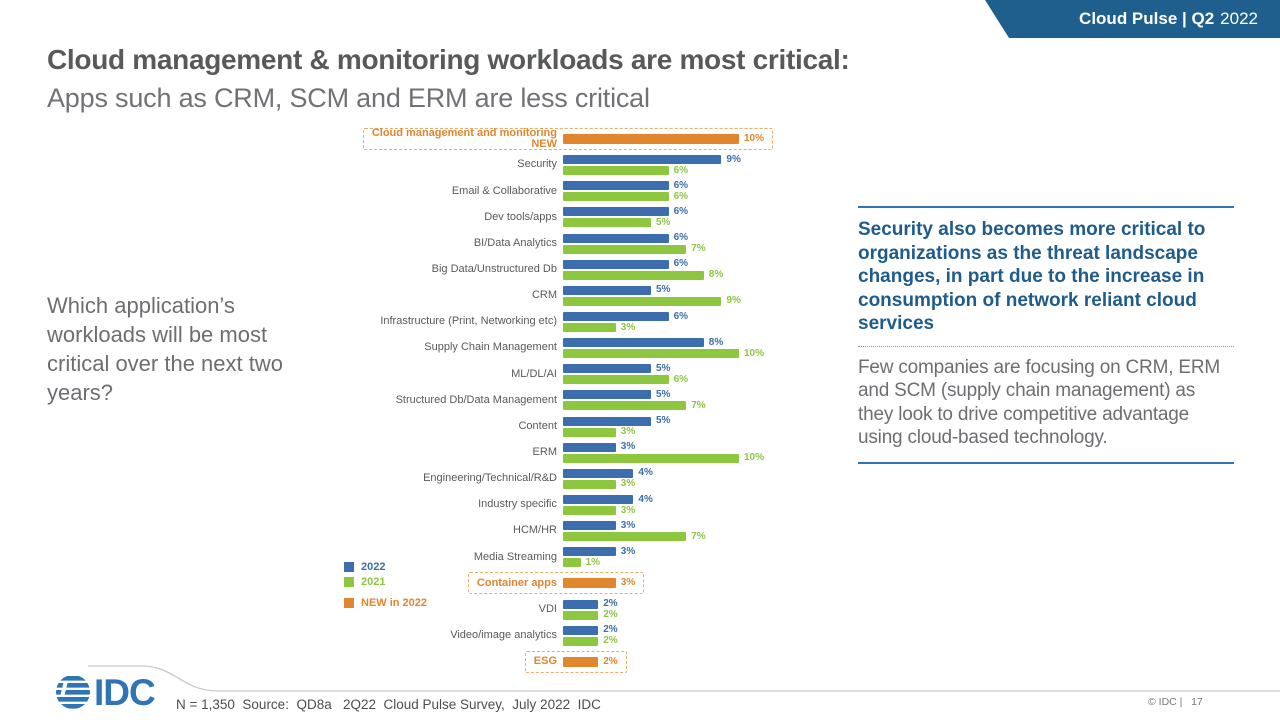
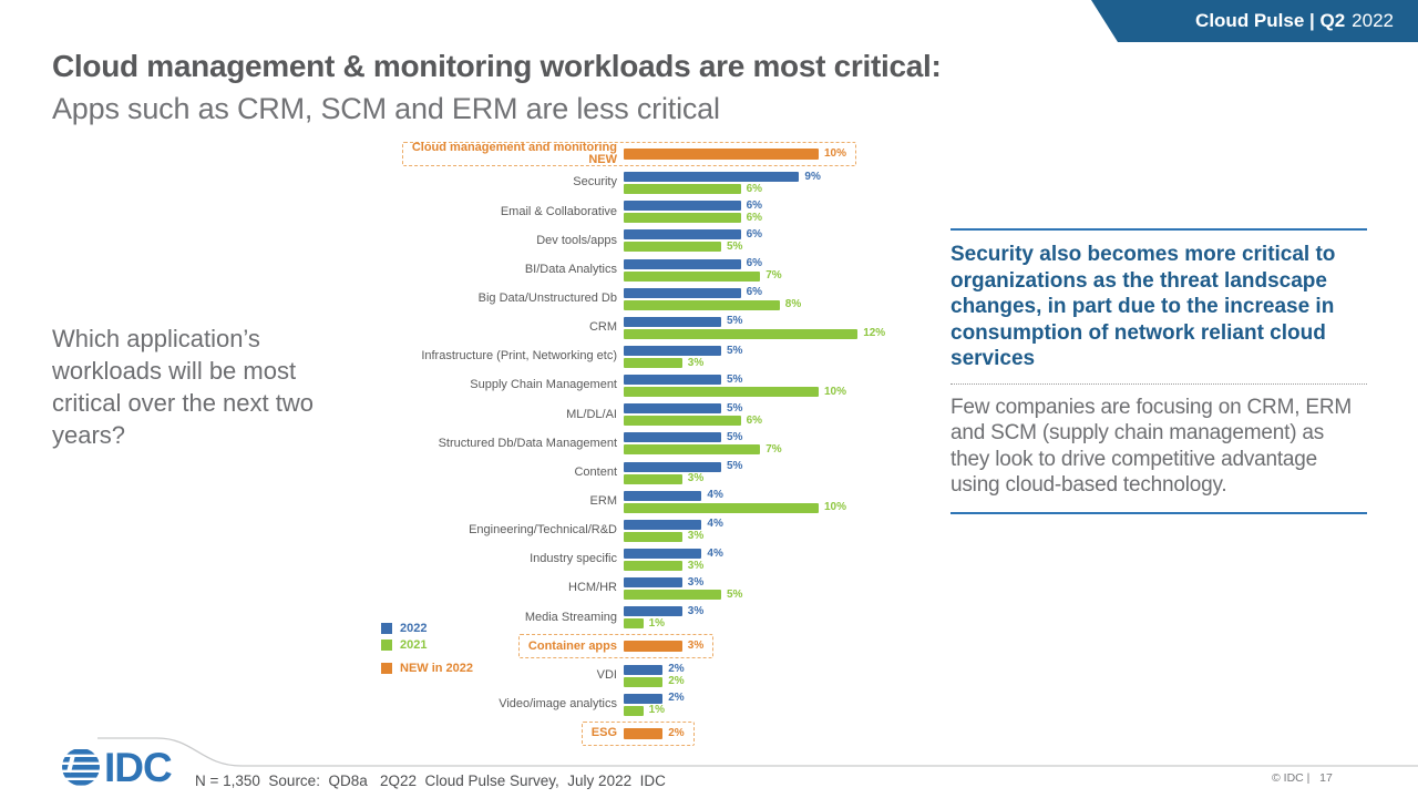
2021/CRM: 9% -> 12%
2022/Infrastructure (Print, Networking etc): 6% -> 5%
2022/Supply Chain Management: 8% -> 5%
2022/ERM: 3% -> 4%
2021/HCM/HR: 7% -> 5%
2021/Video/image analytics: 2% -> 1%
